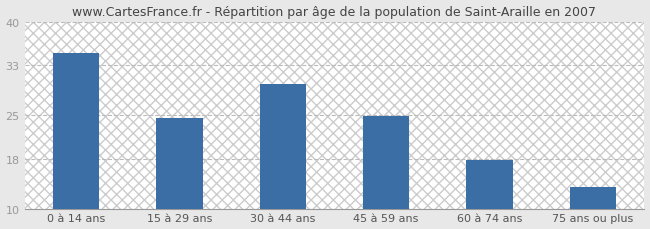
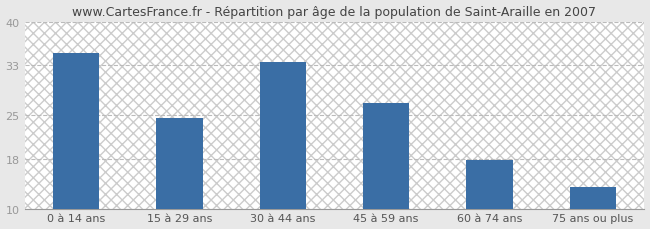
30 à 44 ans: 30.0 -> 33.5
45 à 59 ans: 24.8 -> 27.0
